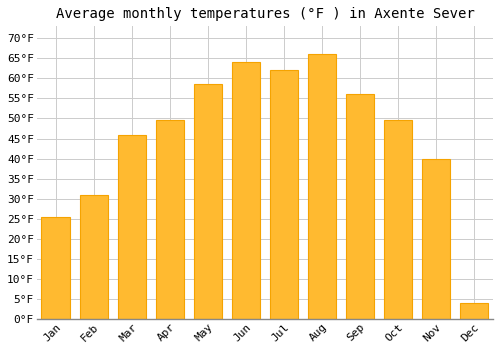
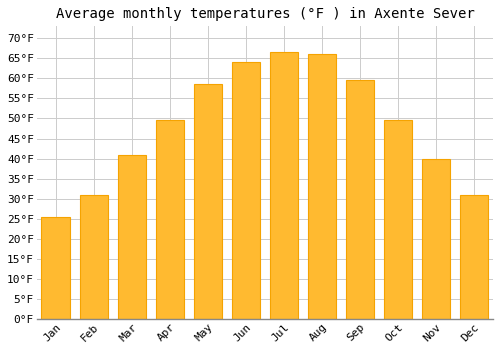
Mar: 46.0°F -> 41.0°F
Jul: 62.0°F -> 66.5°F
Sep: 56.0°F -> 59.5°F
Dec: 4.0°F -> 31.0°F
